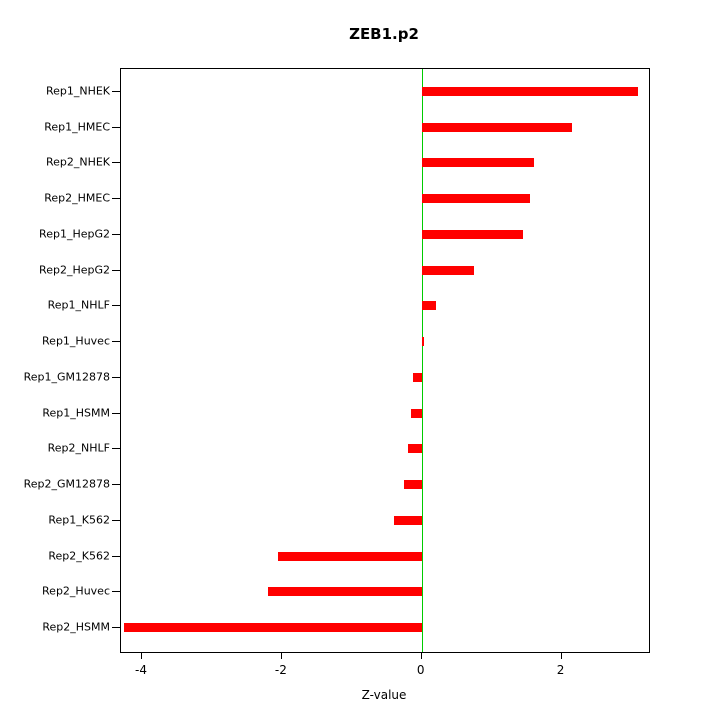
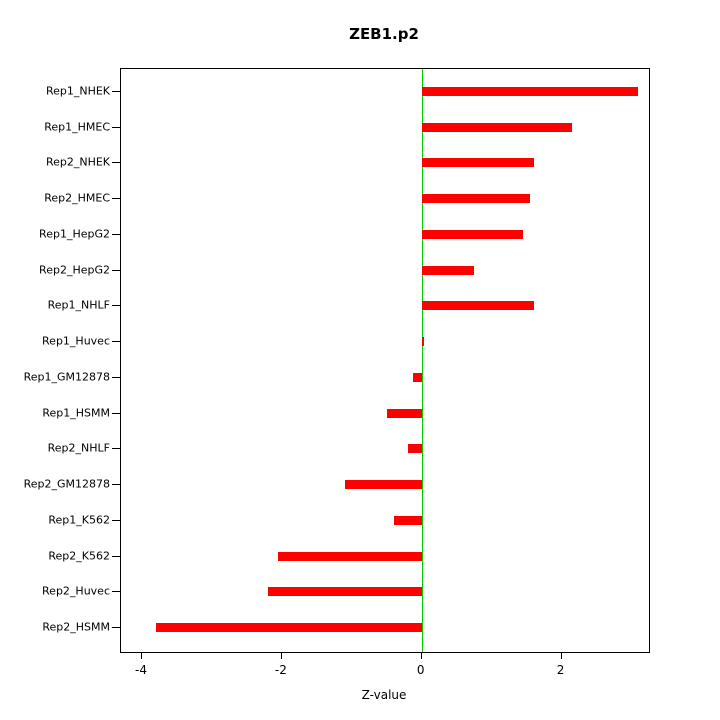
Rep1_NHLF: 0.2 -> 1.6
Rep1_HSMM: -0.1 -> -0.5
Rep2_GM12878: -0.2 -> -1.1
Rep2_HSMM: -4.2 -> -3.8
